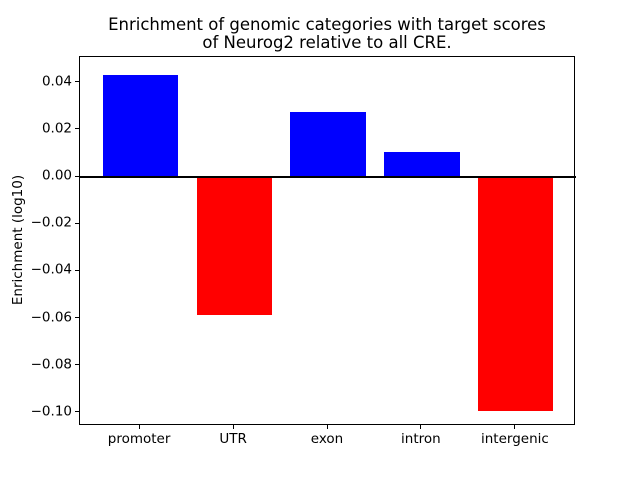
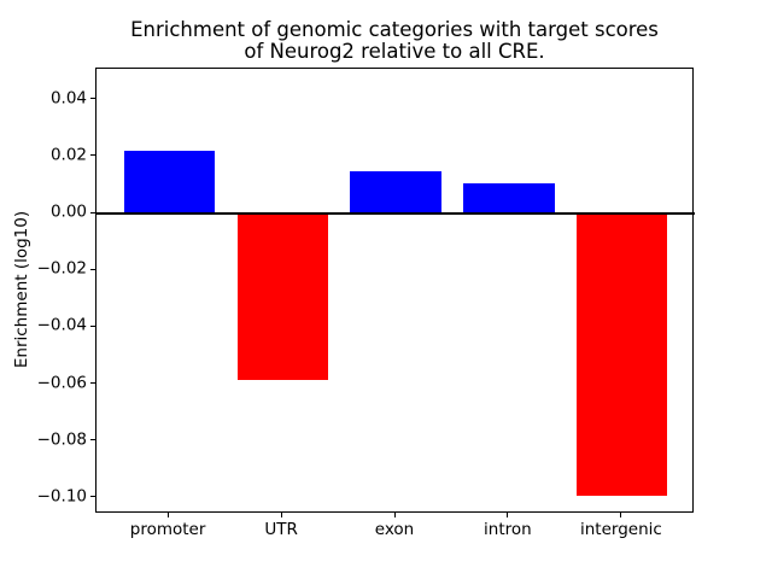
promoter: 0.043 -> 0.022
exon: 0.028 -> 0.015
